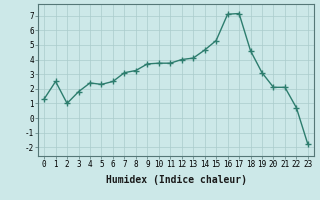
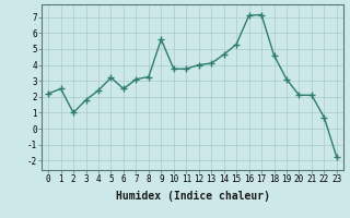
0: 1.3 -> 2.2
5: 2.3 -> 3.2
9: 3.7 -> 5.6
